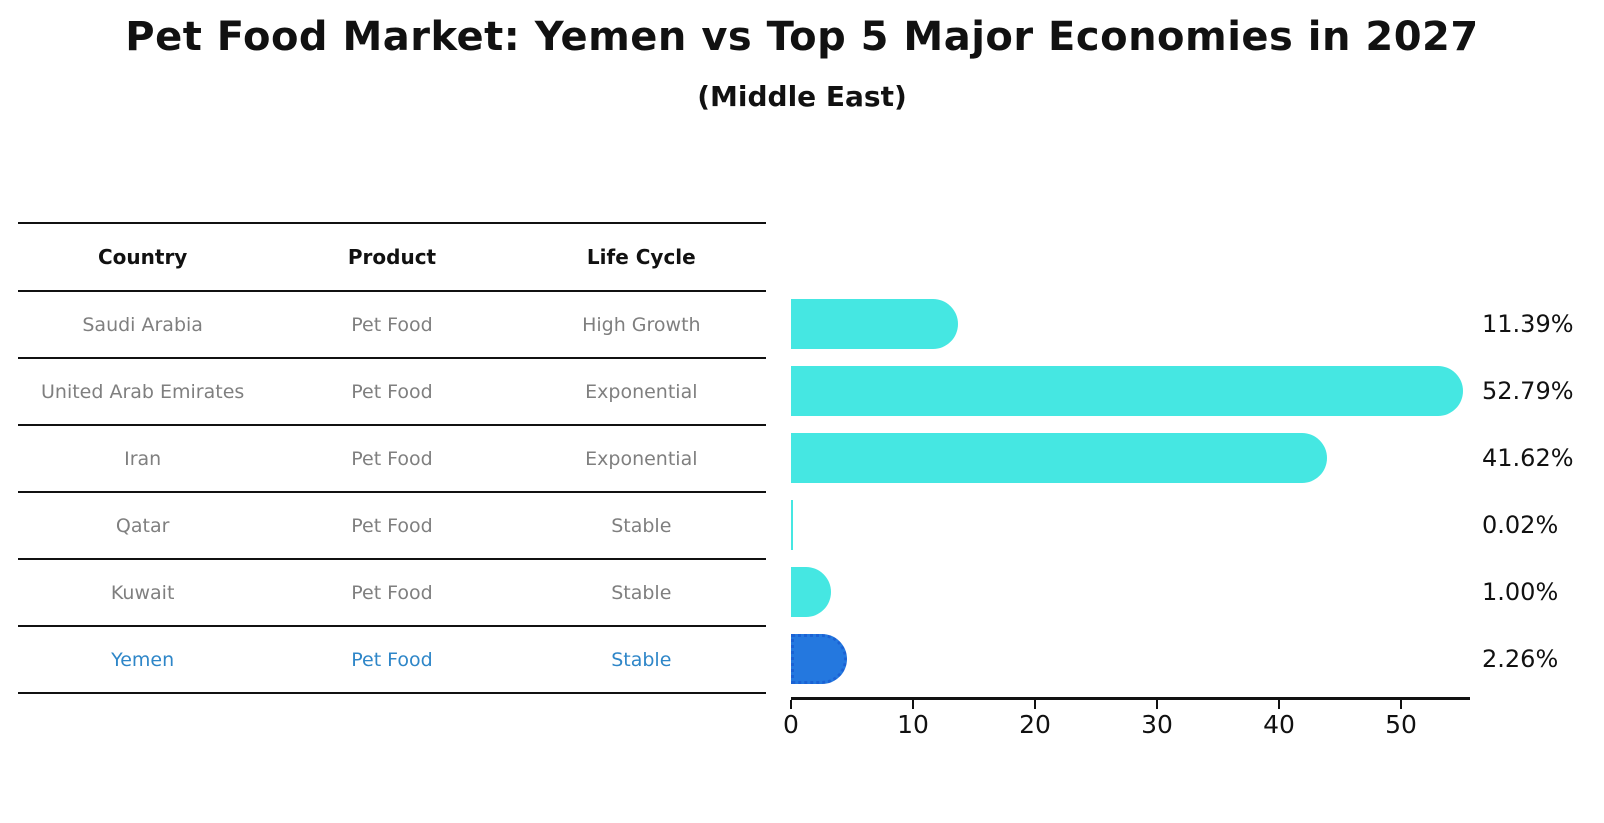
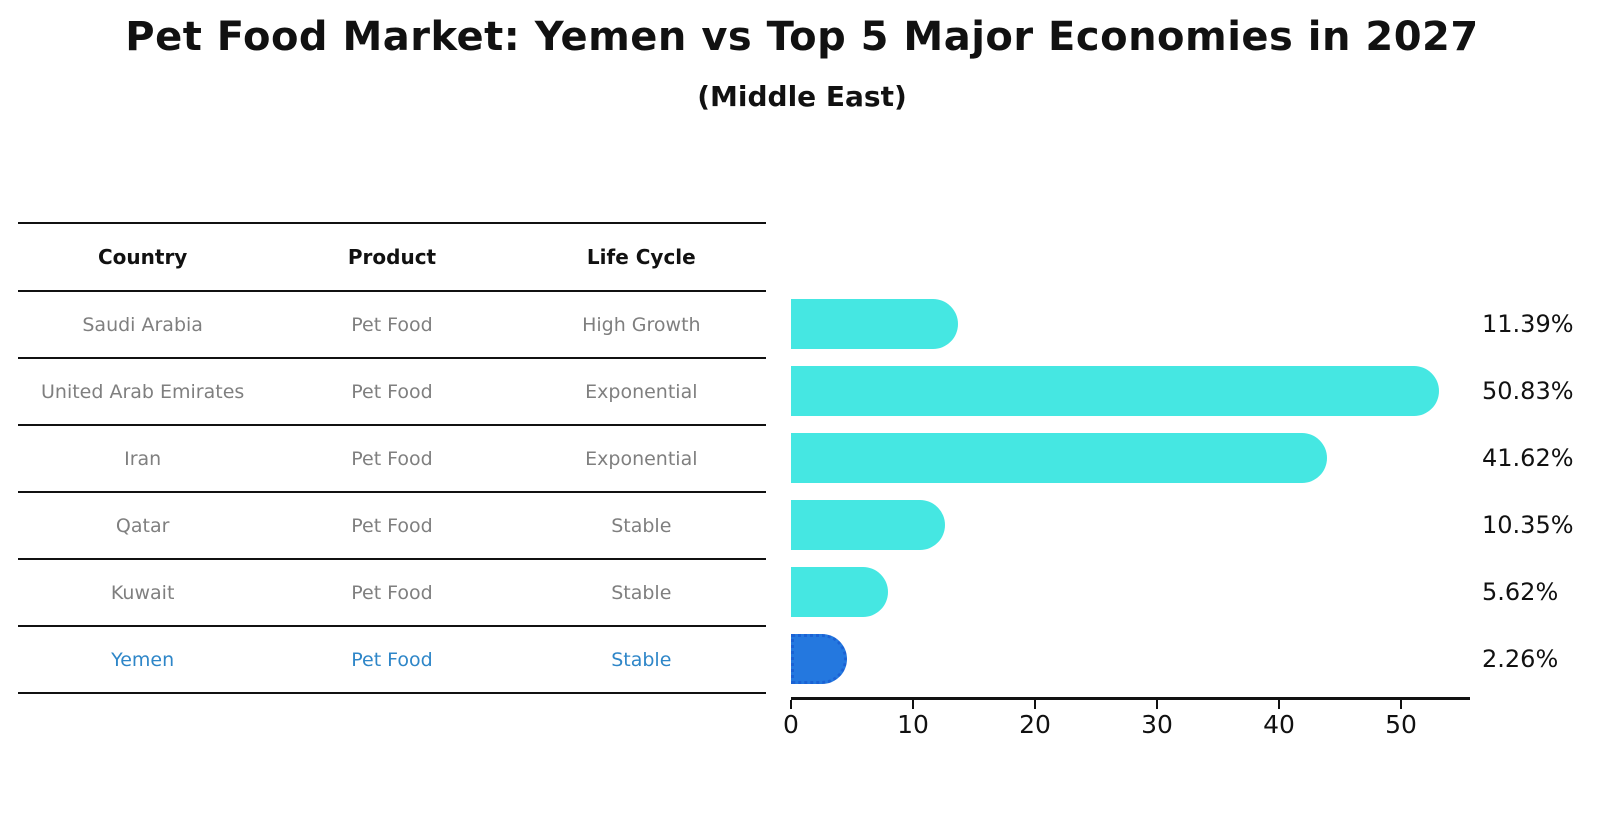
United Arab Emirates: 52.79% -> 50.83%
Qatar: 0.02% -> 10.35%
Kuwait: 1.00% -> 5.62%
